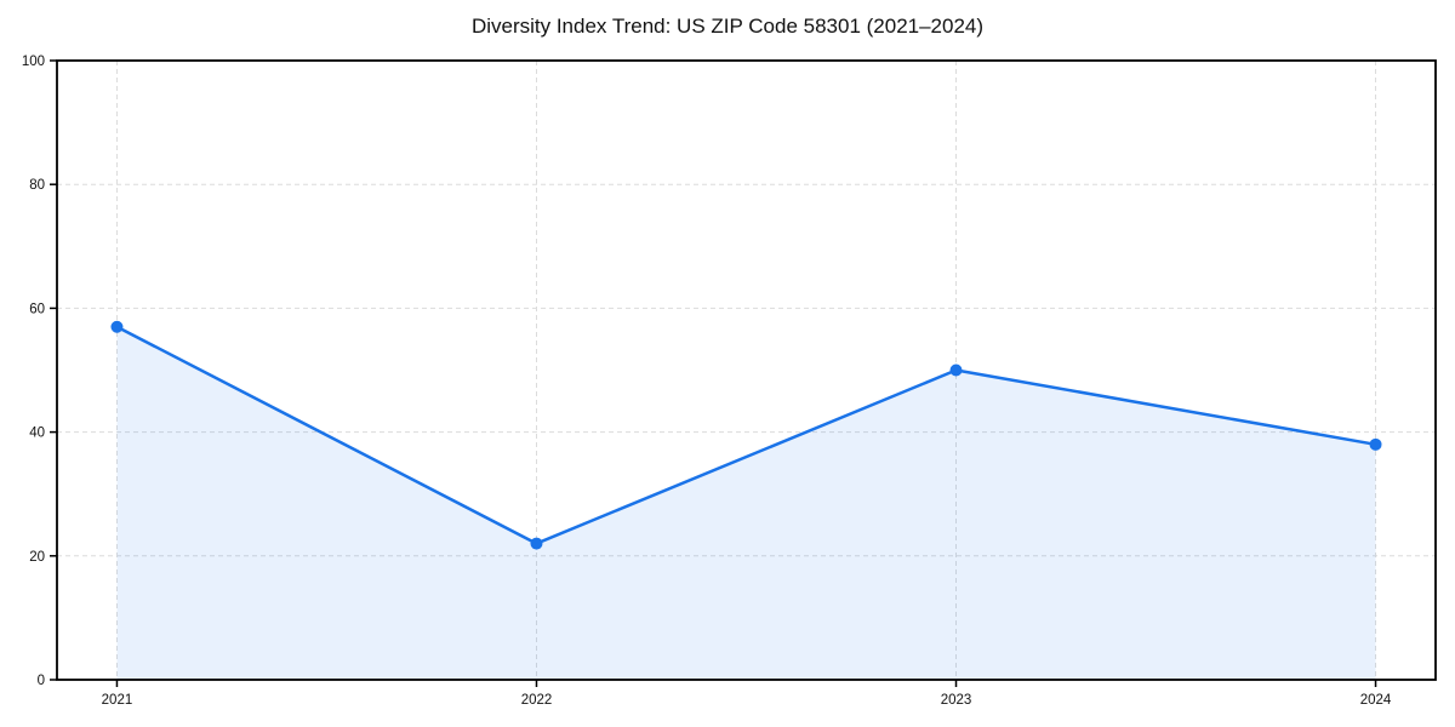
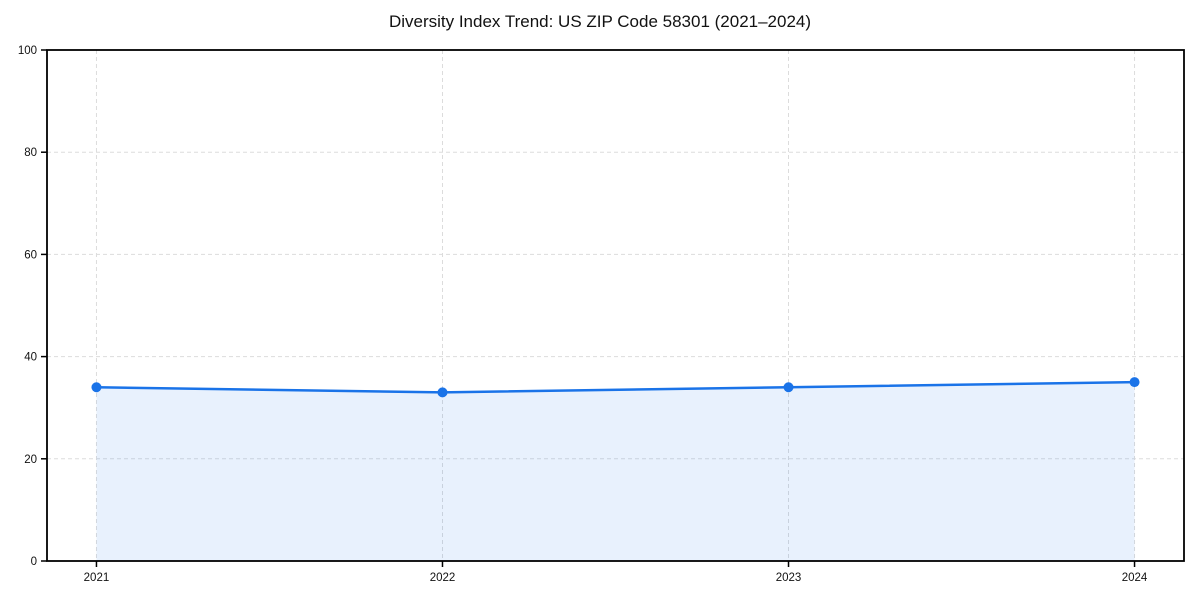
2021: 57 -> 34
2022: 22 -> 33
2023: 50 -> 34
2024: 38 -> 35
